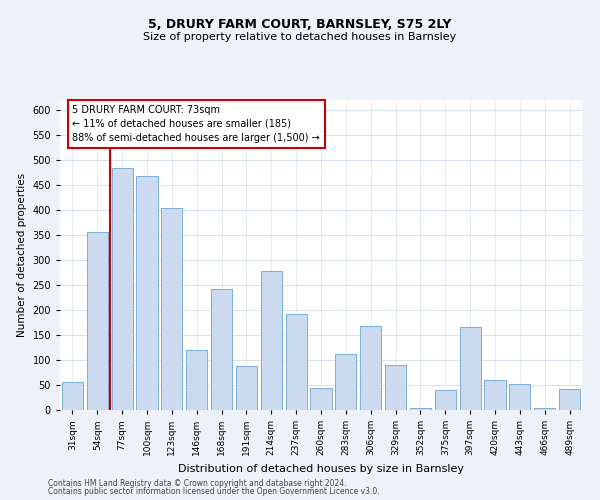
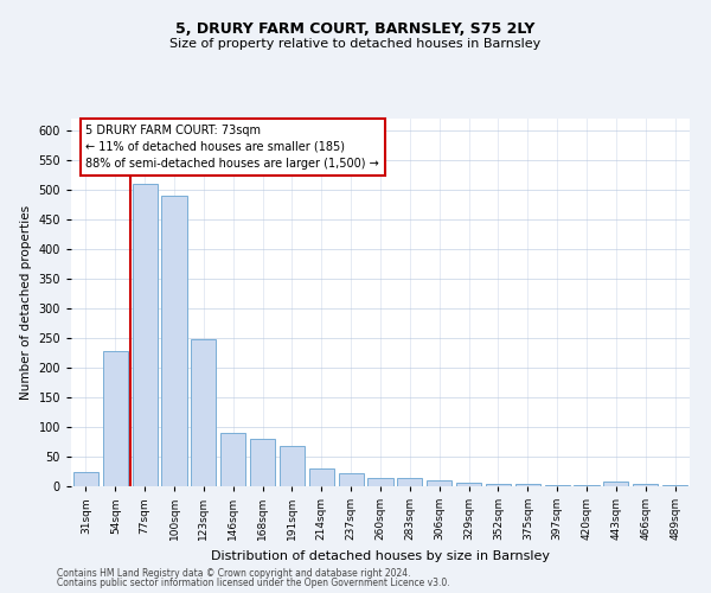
31sqm: 56 -> 25
54sqm: 356 -> 228
77sqm: 484 -> 510
100sqm: 468 -> 490
123sqm: 404 -> 248
146sqm: 120 -> 90
168sqm: 242 -> 80
191sqm: 88 -> 68
214sqm: 278 -> 30
237sqm: 192 -> 22
260sqm: 44 -> 15
283sqm: 112 -> 15
306sqm: 168 -> 10
329sqm: 90 -> 6
375sqm: 40 -> 4
397sqm: 166 -> 2
420sqm: 60 -> 2
443sqm: 52 -> 8
489sqm: 42 -> 2
